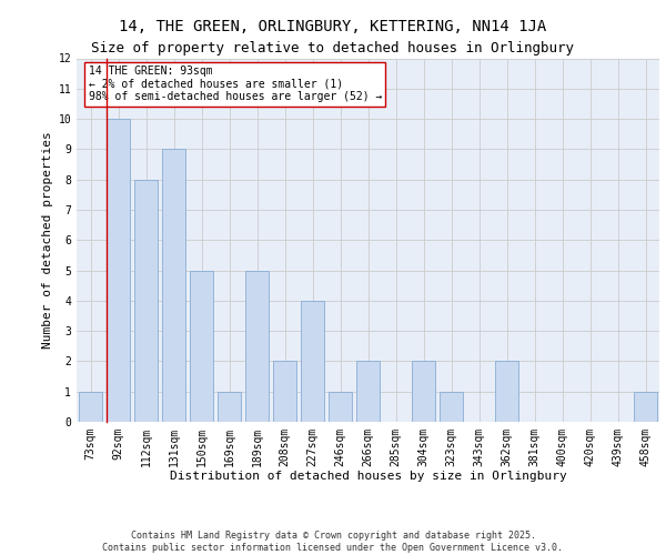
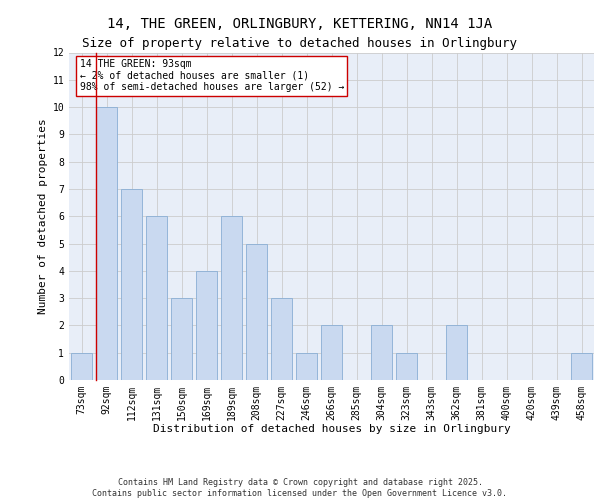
112sqm: 8 -> 7
131sqm: 9 -> 6
150sqm: 5 -> 3
169sqm: 1 -> 4
189sqm: 5 -> 6
208sqm: 2 -> 5
227sqm: 4 -> 3
